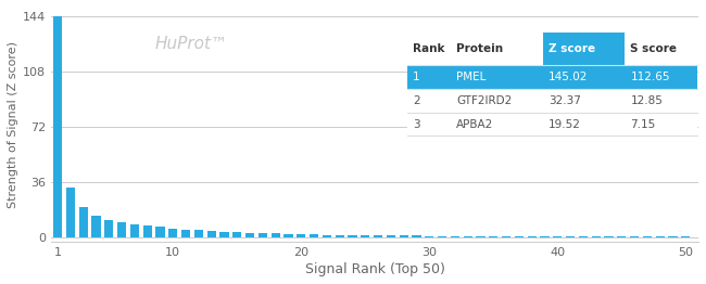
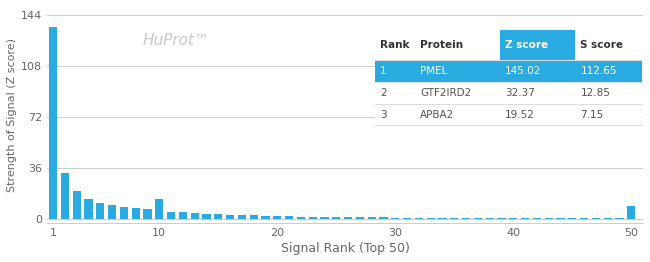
1: 144 -> 136
10: 6 -> 14
50: 0 -> 9
